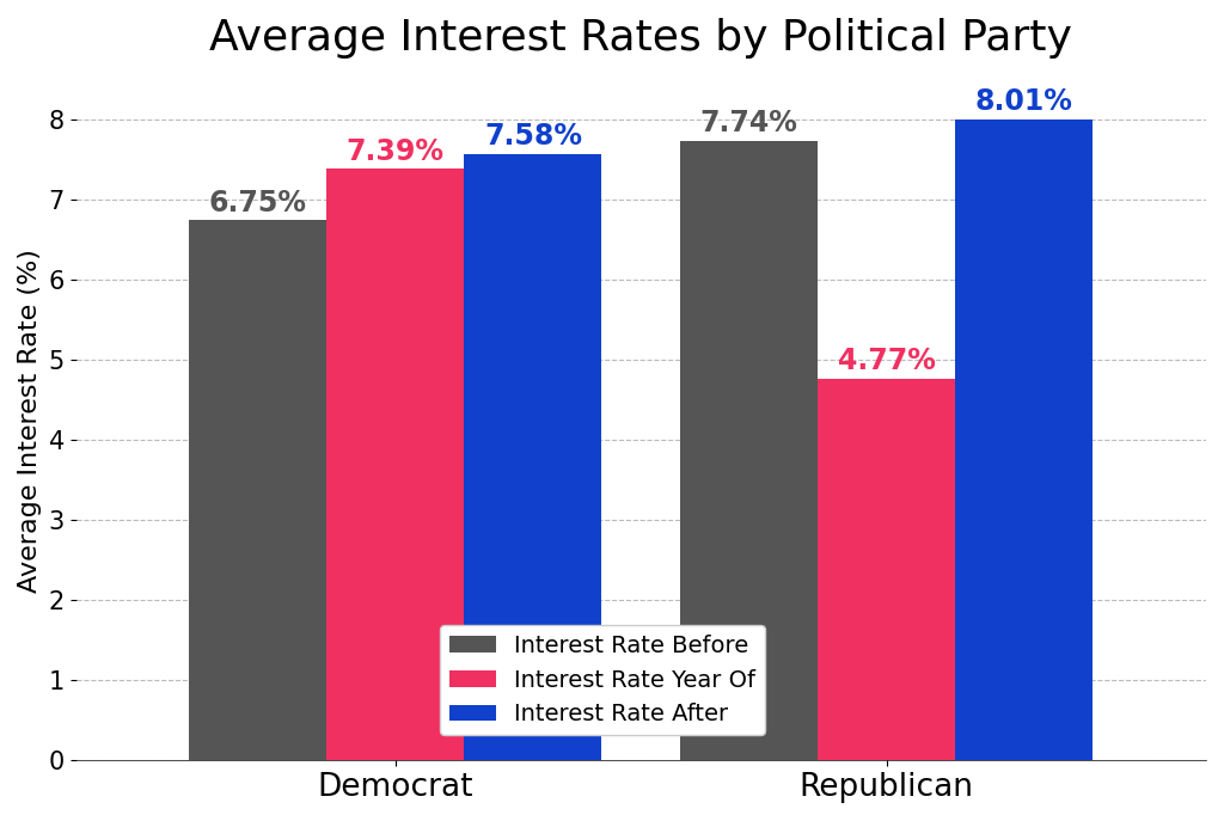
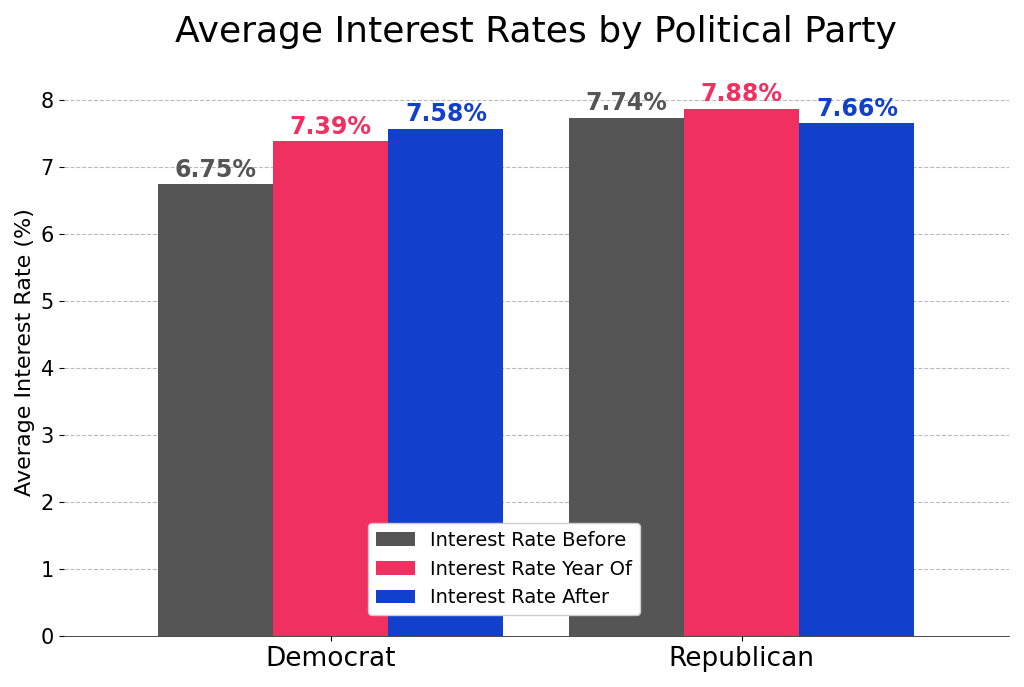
Interest Rate Year Of/Republican: 4.77% -> 7.88%
Interest Rate After/Republican: 8.01% -> 7.66%
